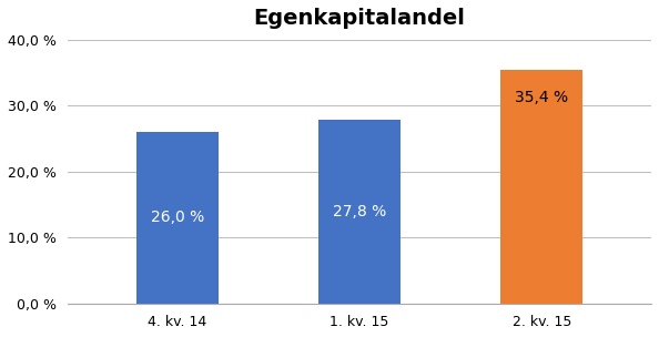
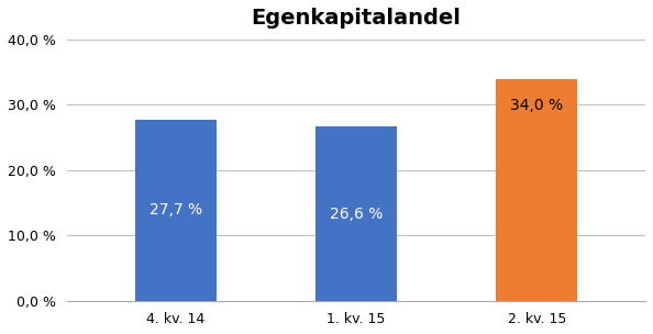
4. kv. 14: 26,0 -> 27,7
1. kv. 15: 27,8 -> 26,6
2. kv. 15: 35,4 -> 34,0
